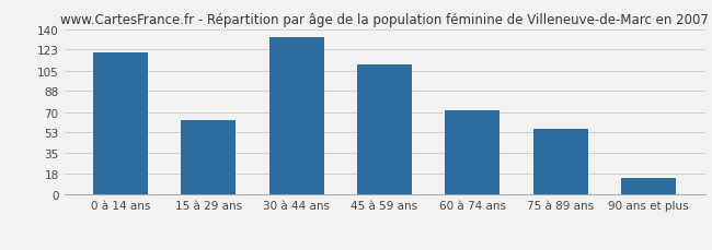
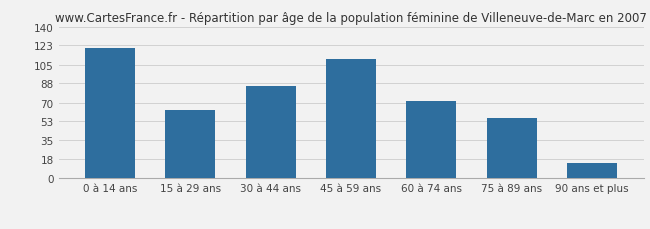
30 à 44 ans: 133 -> 85
